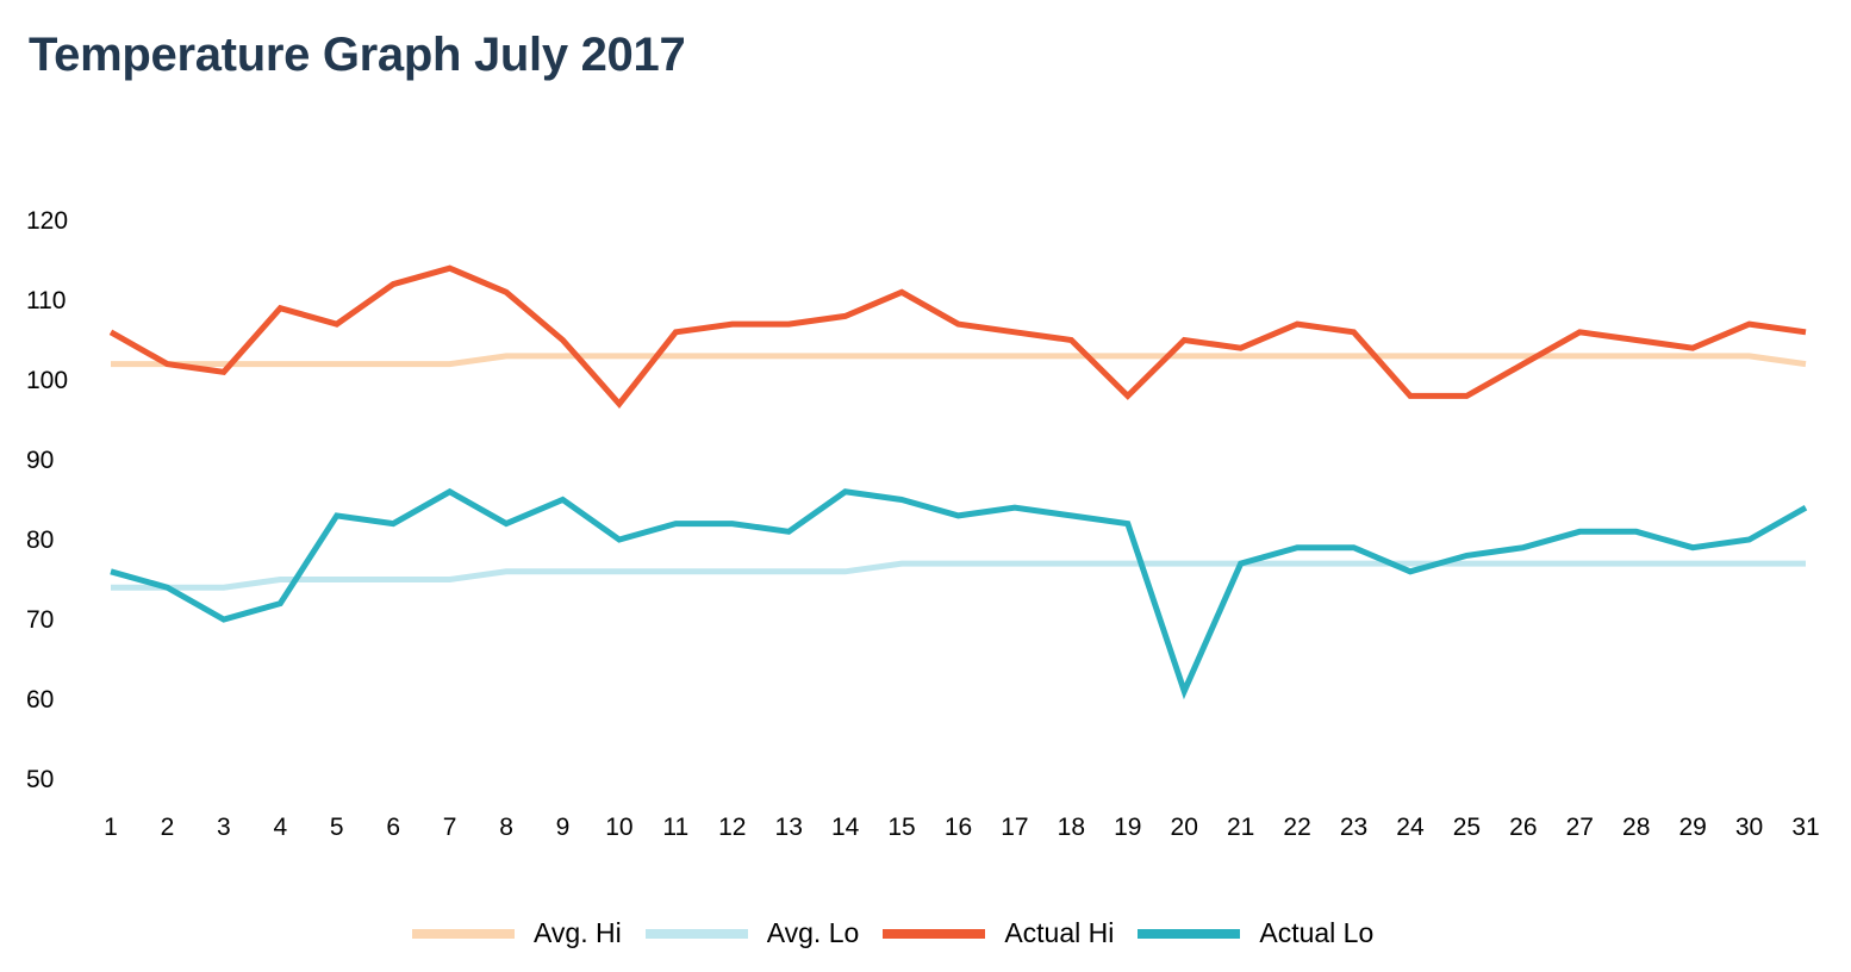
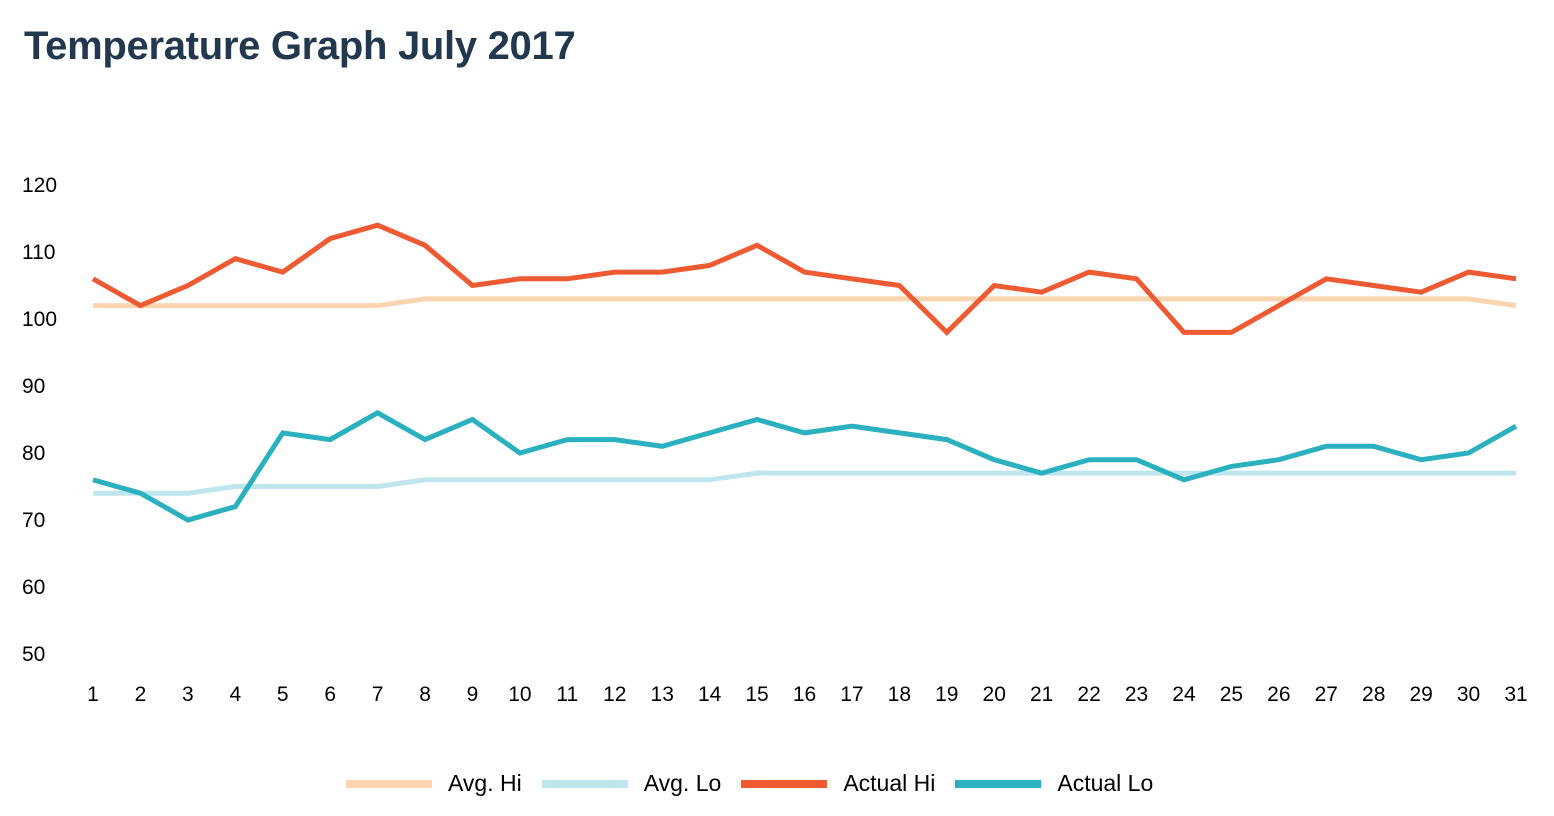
Actual Hi/3: 101 -> 105
Actual Hi/10: 97 -> 106
Actual Lo/14: 86 -> 83
Actual Lo/20: 61 -> 79
